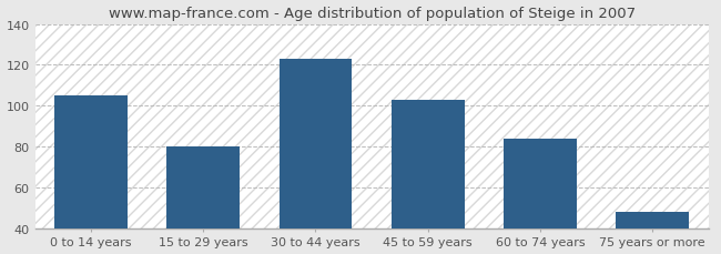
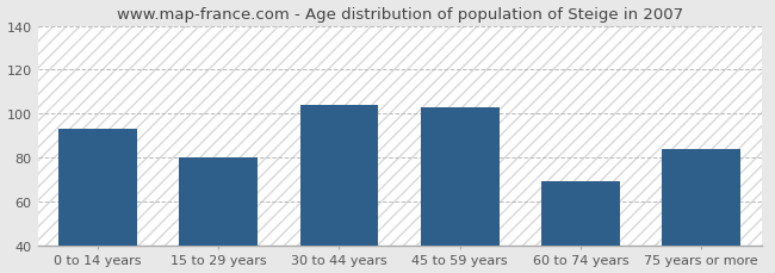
0 to 14 years: 105 -> 93
30 to 44 years: 123 -> 104
60 to 74 years: 84 -> 69
75 years or more: 48 -> 84
